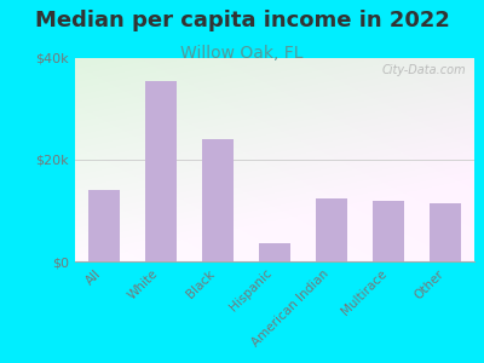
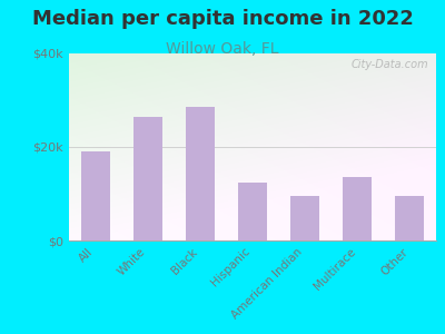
All: $14.0k -> $19.0k
White: $35.5k -> $26.5k
Black: $24.0k -> $28.5k
Hispanic: $3.5k -> $12.5k
American Indian: $12.5k -> $9.5k
Multirace: $12.0k -> $13.5k
Other: $11.5k -> $9.5k
